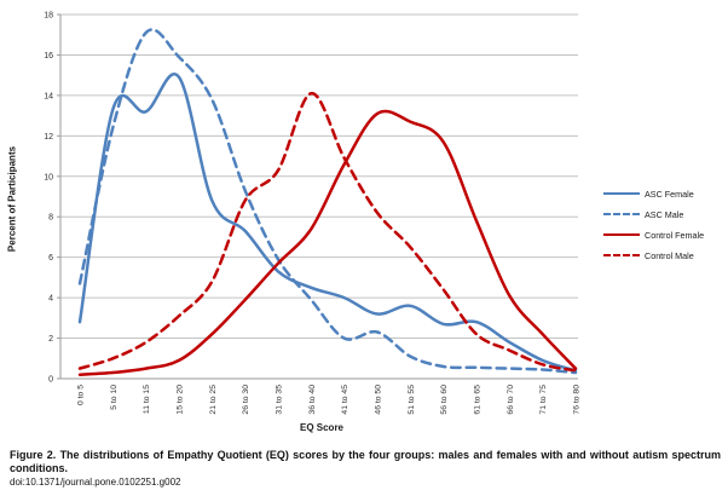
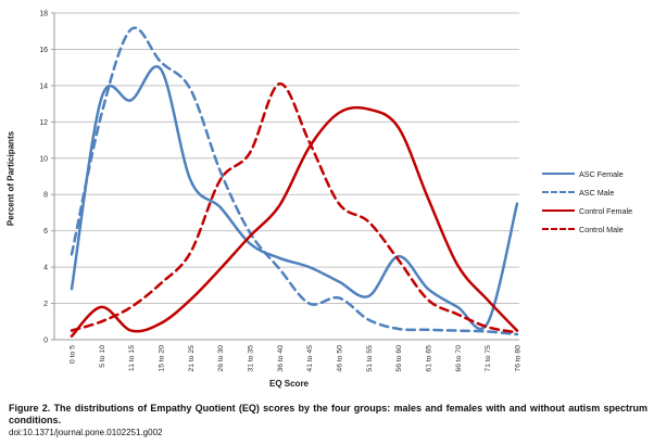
Control Female/5 to 10: 0.3 -> 1.8
ASC Male/15 to 20: 15.9 -> 15.3
Control Female/46 to 50: 13.1 -> 12.5
Control Male/46 to 50: 8.2 -> 7.5
ASC Female/51 to 55: 3.6 -> 2.4
ASC Female/56 to 60: 2.7 -> 4.6
ASC Female/76 to 80: 0.4 -> 7.5
